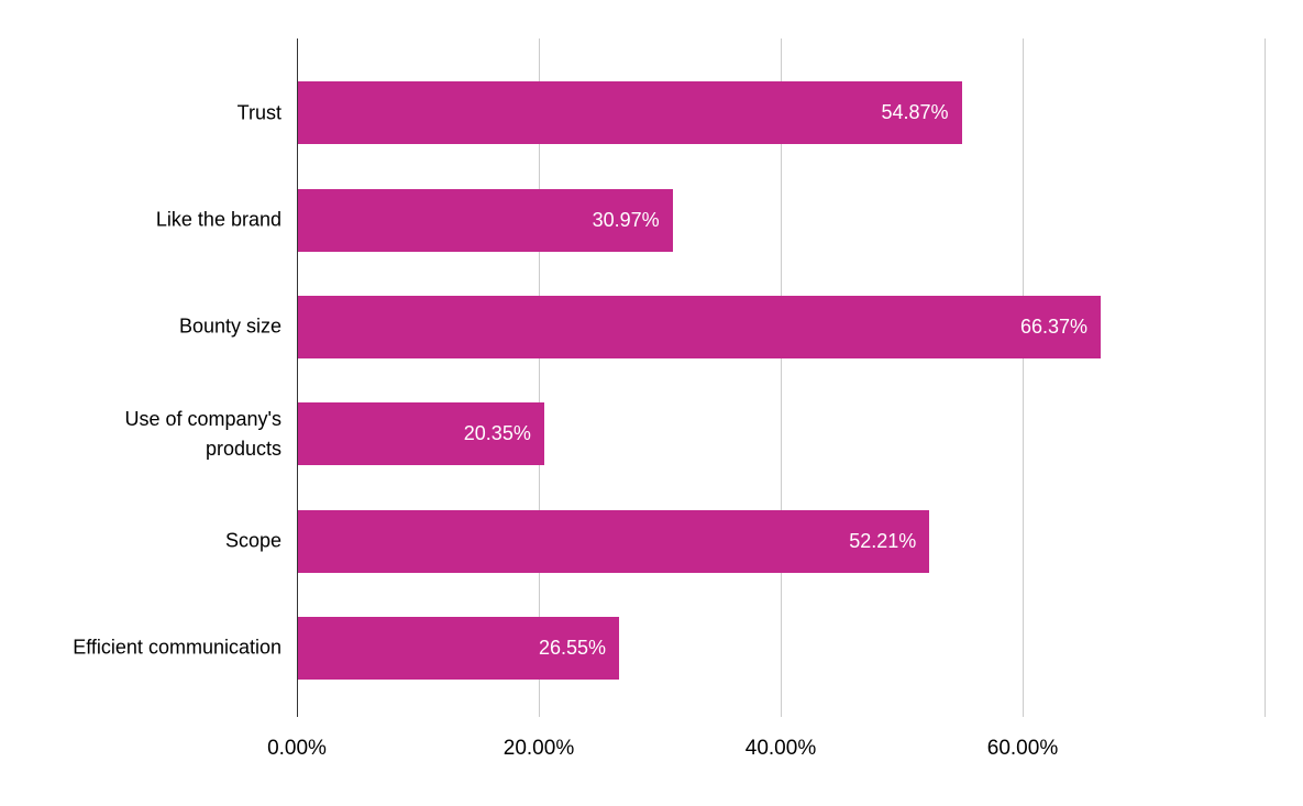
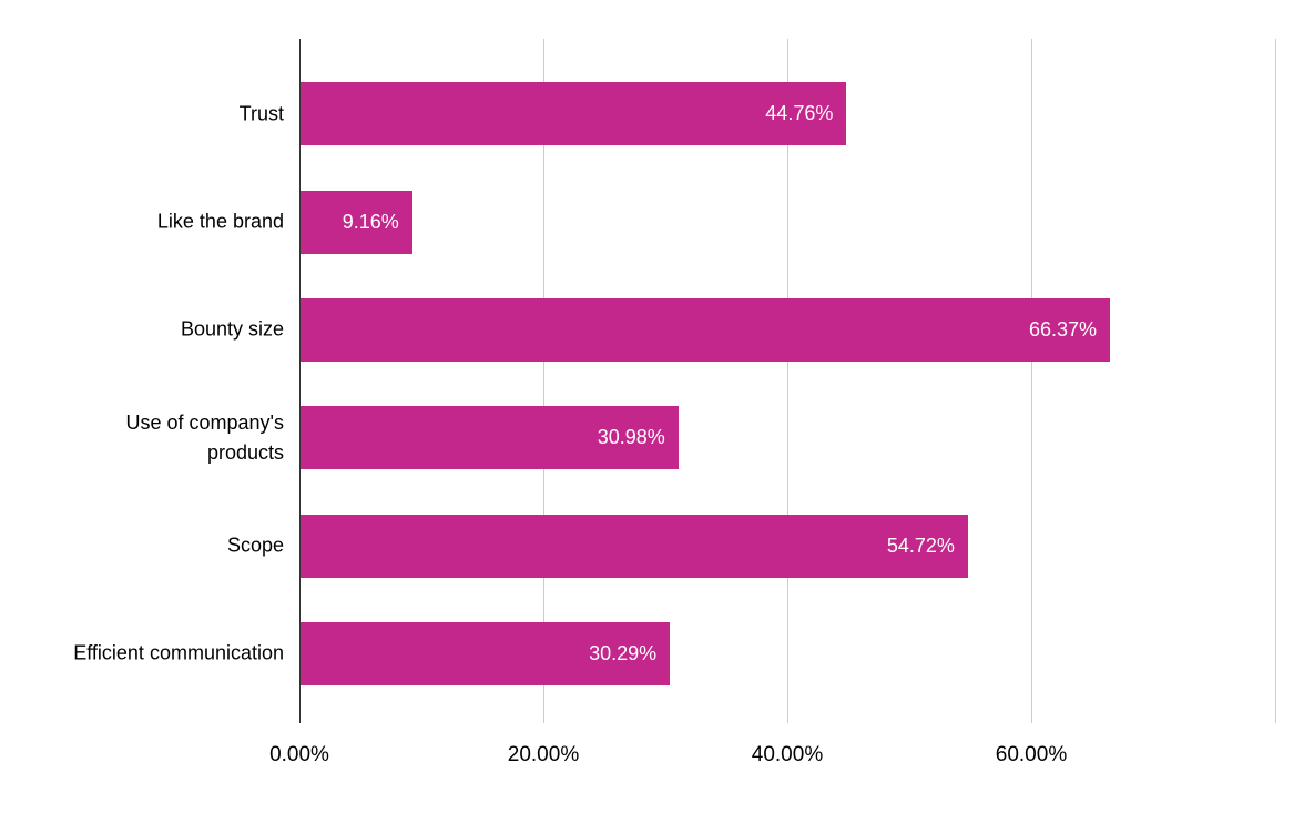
Trust: 54.87% -> 44.76%
Like the brand: 30.97% -> 9.16%
Use of company's products: 20.35% -> 30.98%
Scope: 52.21% -> 54.72%
Efficient communication: 26.55% -> 30.29%
